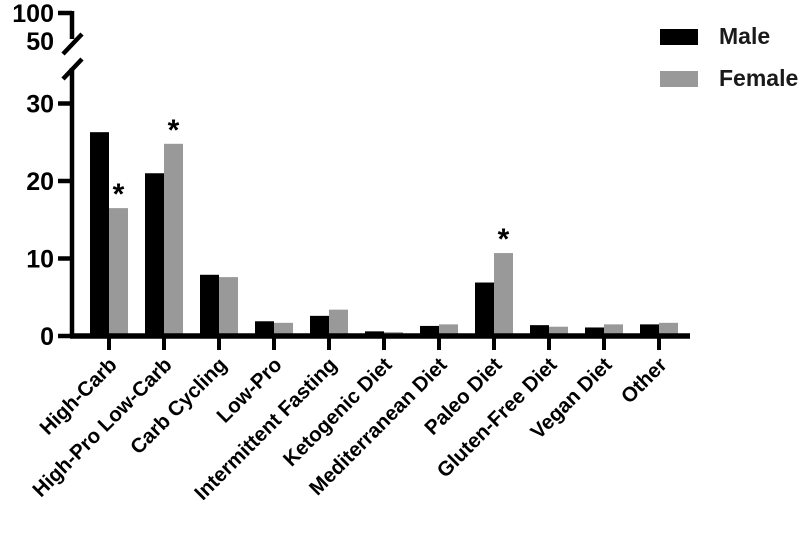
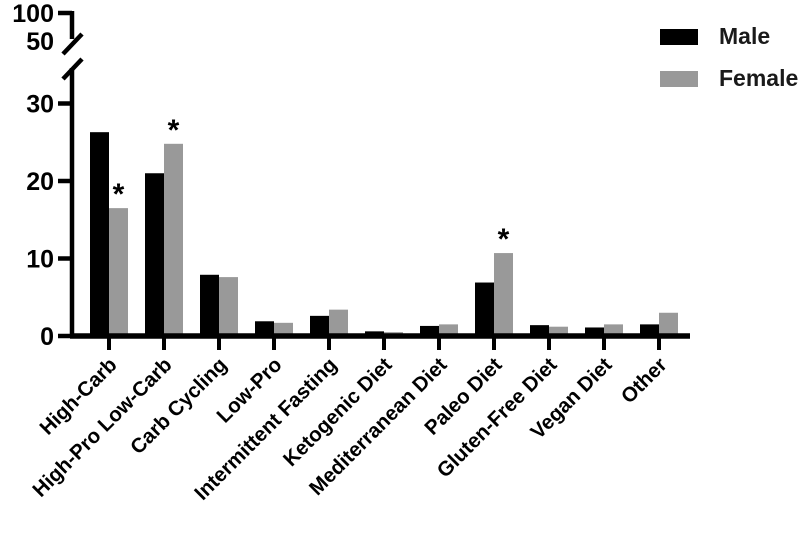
Female/Other: 2 -> 3
